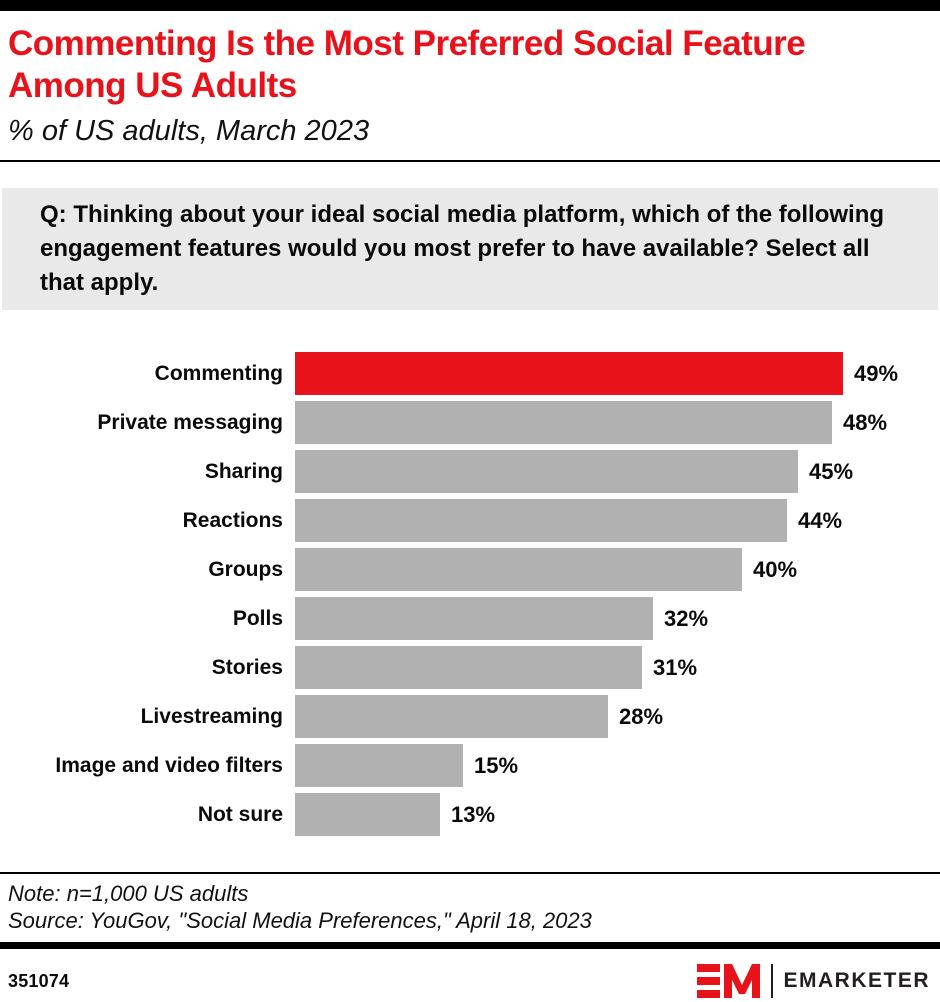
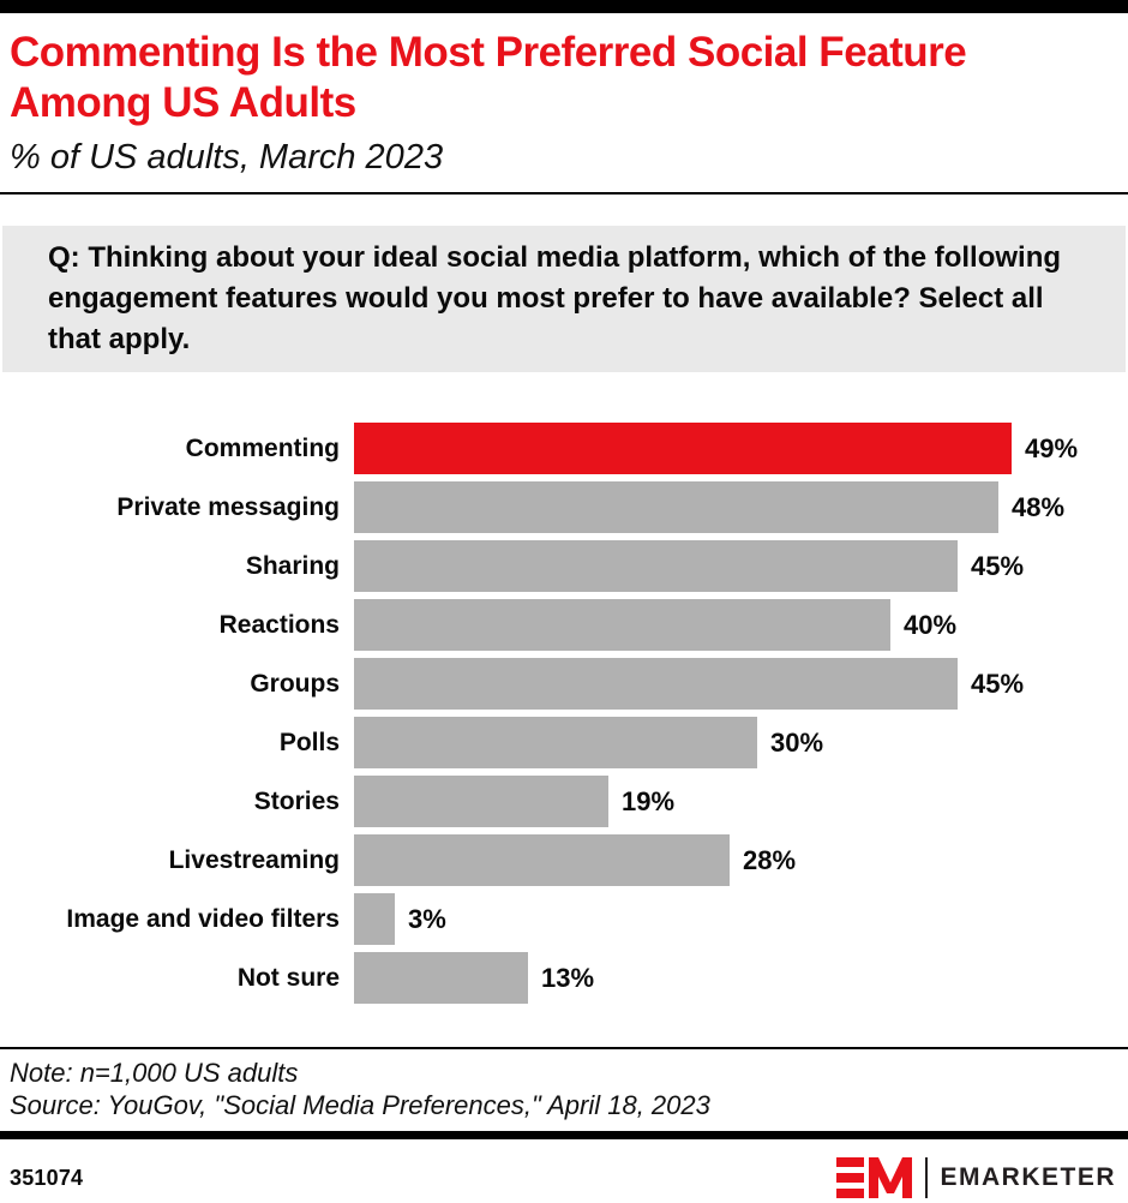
Reactions: 44% -> 40%
Groups: 40% -> 45%
Polls: 32% -> 30%
Stories: 31% -> 19%
Image and video filters: 15% -> 3%
